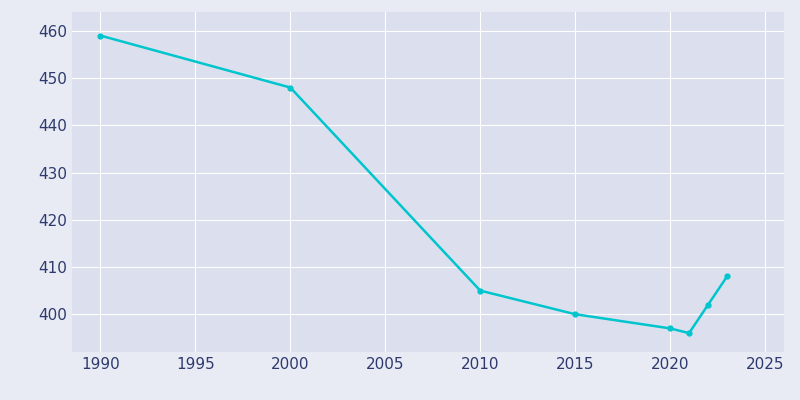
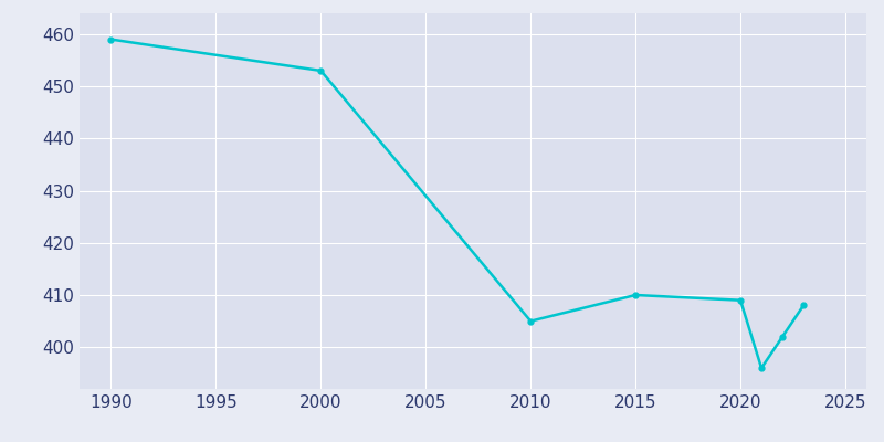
2000: 448 -> 453
2015: 400 -> 410
2020: 397 -> 409
